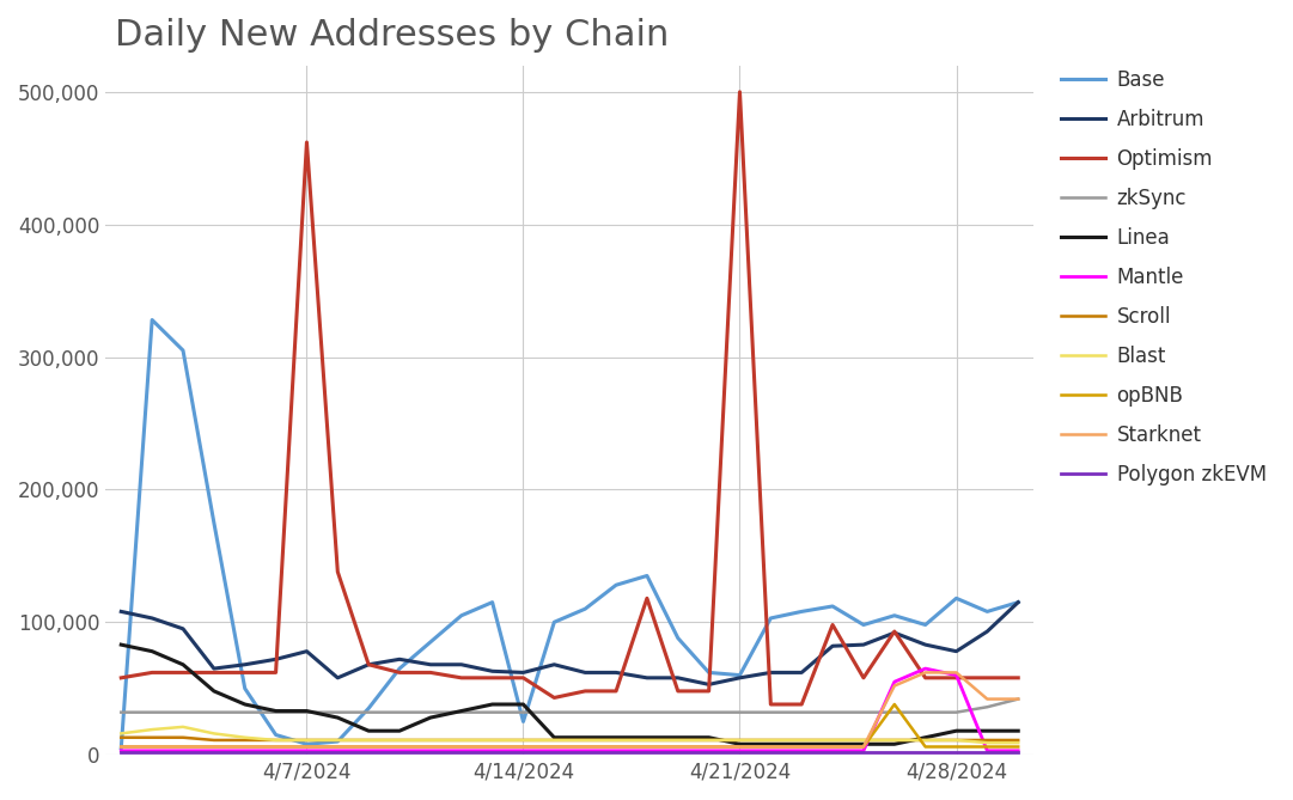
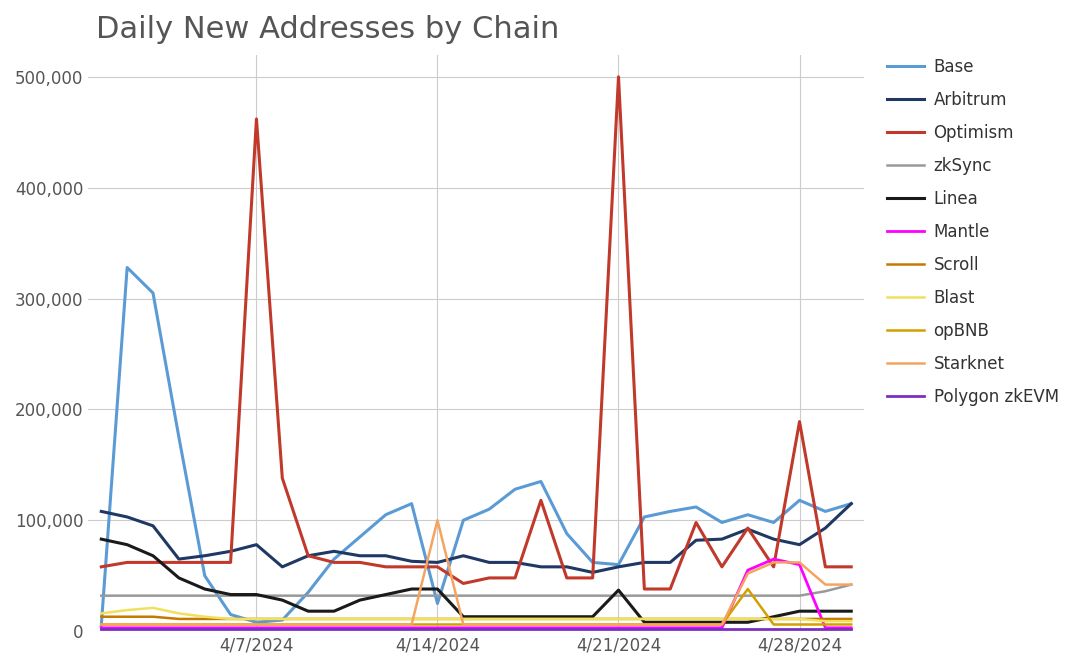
Starknet/4/14/2024: 6,000 -> 100,000
Linea/4/21/2024: 8,000 -> 37,000
Optimism/4/28/2024: 58,000 -> 189,000
